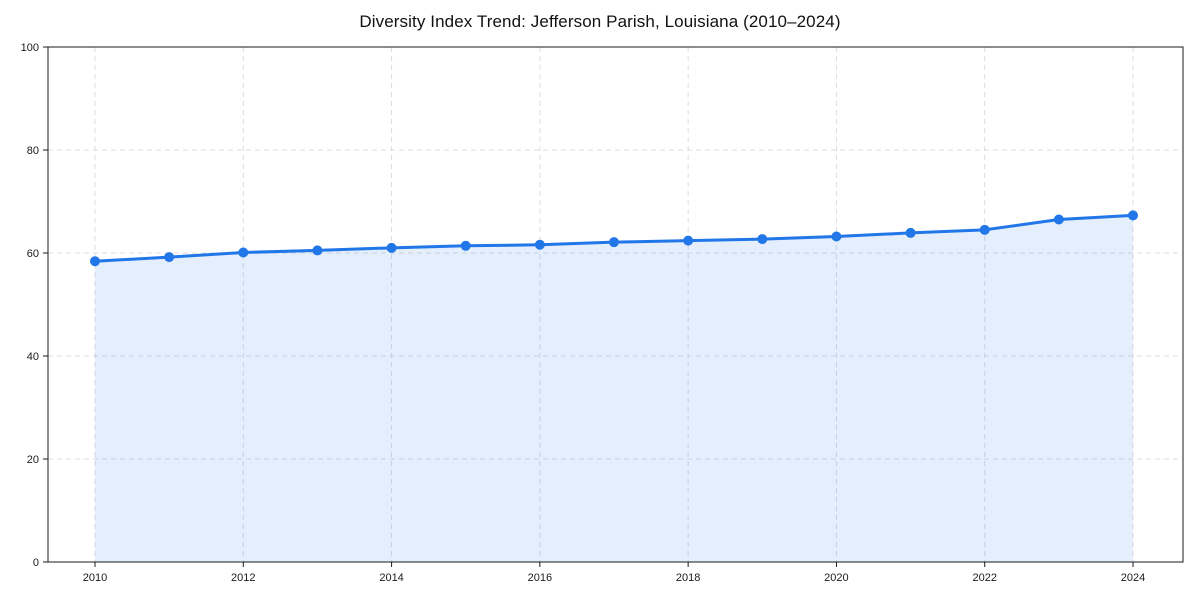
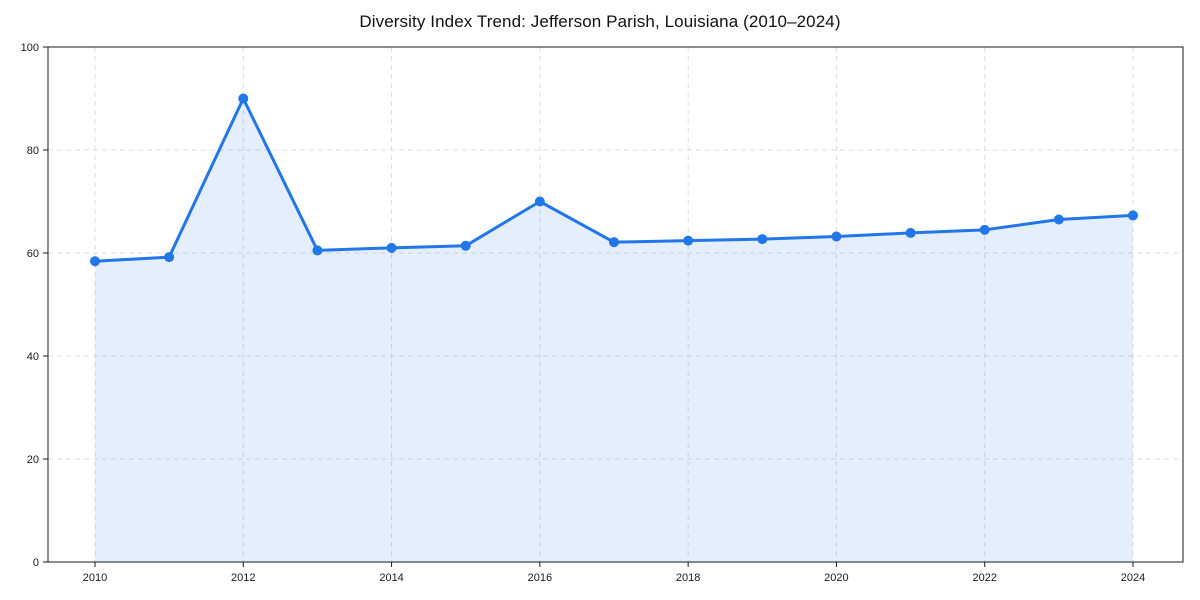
2012: 60 -> 90
2016: 62 -> 70
